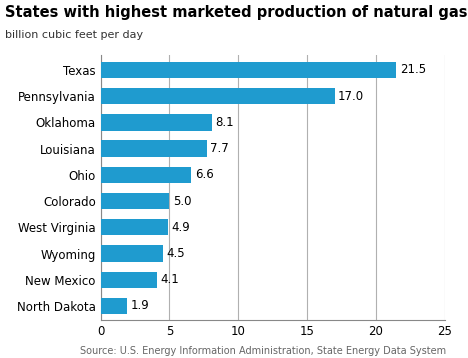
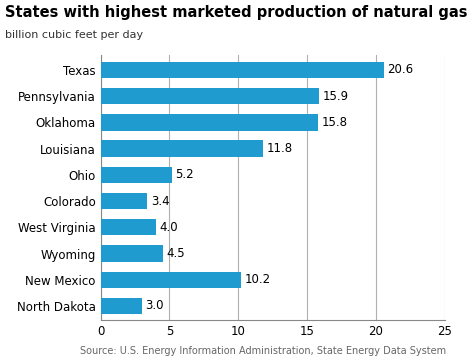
Texas: 21.5 -> 20.6
Pennsylvania: 17.0 -> 15.9
Oklahoma: 8.1 -> 15.8
Louisiana: 7.7 -> 11.8
Ohio: 6.6 -> 5.2
Colorado: 5.0 -> 3.4
West Virginia: 4.9 -> 4.0
New Mexico: 4.1 -> 10.2
North Dakota: 1.9 -> 3.0
